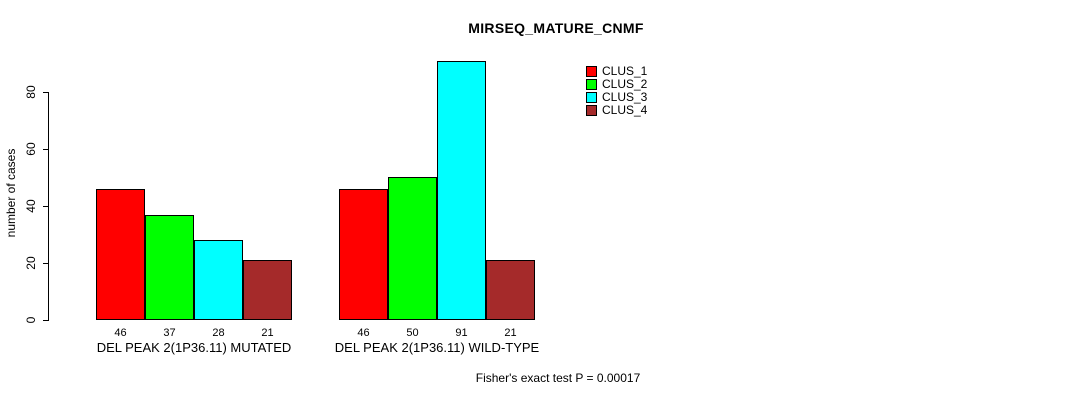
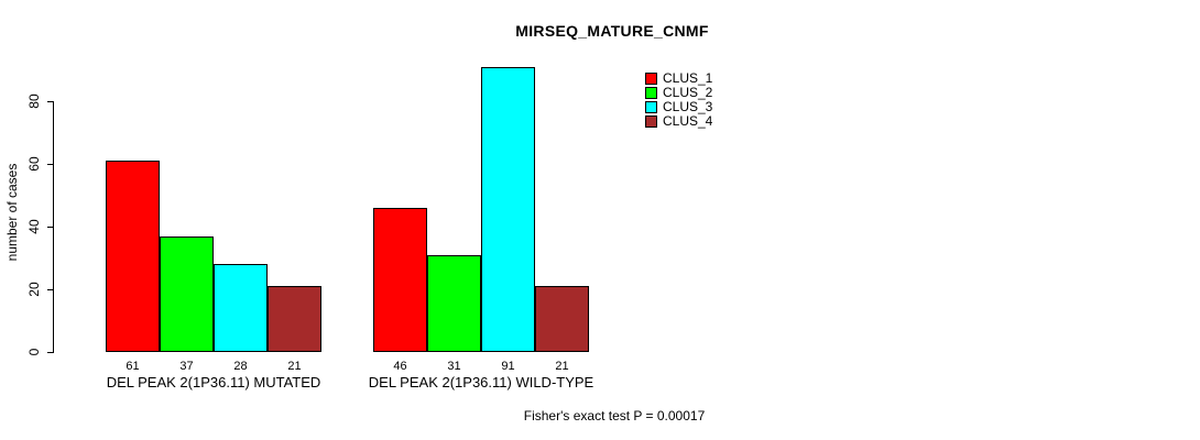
CLUS_1/DEL PEAK 2(1P36.11) MUTATED: 46 -> 61
CLUS_2/DEL PEAK 2(1P36.11) WILD-TYPE: 50 -> 31
